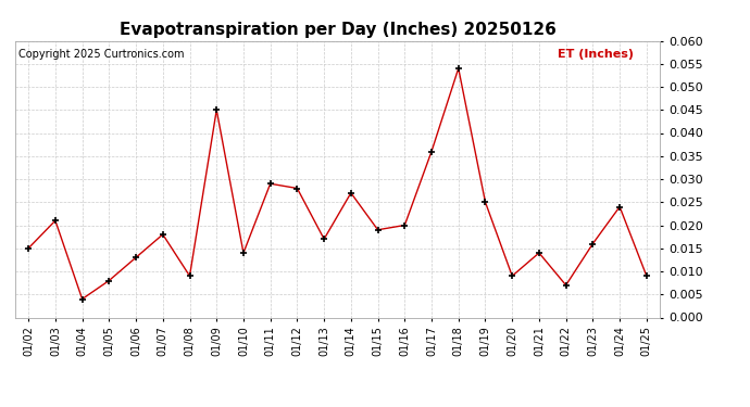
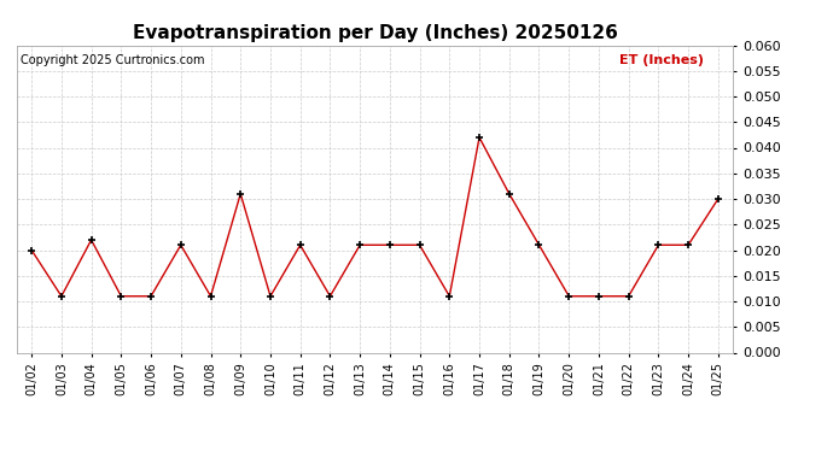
01/02: 0.015 -> 0.020
01/03: 0.021 -> 0.011
01/04: 0.004 -> 0.022
01/05: 0.008 -> 0.011
01/06: 0.013 -> 0.011
01/07: 0.018 -> 0.021
01/08: 0.009 -> 0.011
01/09: 0.045 -> 0.031
01/10: 0.014 -> 0.011
01/11: 0.029 -> 0.021
01/12: 0.028 -> 0.011
01/13: 0.017 -> 0.021
01/14: 0.027 -> 0.021
01/15: 0.019 -> 0.021
01/16: 0.020 -> 0.011
01/17: 0.036 -> 0.042
01/18: 0.054 -> 0.031
01/19: 0.025 -> 0.021
01/20: 0.009 -> 0.011
01/21: 0.014 -> 0.011
01/22: 0.007 -> 0.011
01/23: 0.016 -> 0.021
01/24: 0.024 -> 0.021
01/25: 0.009 -> 0.030
